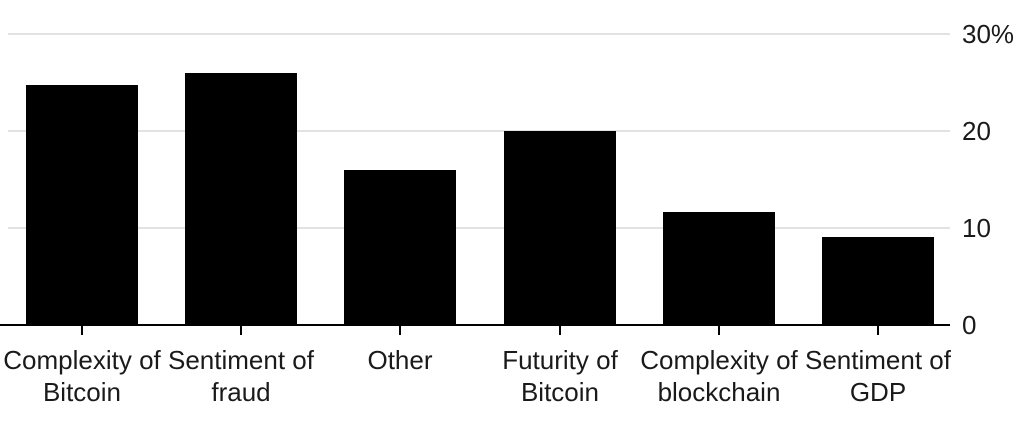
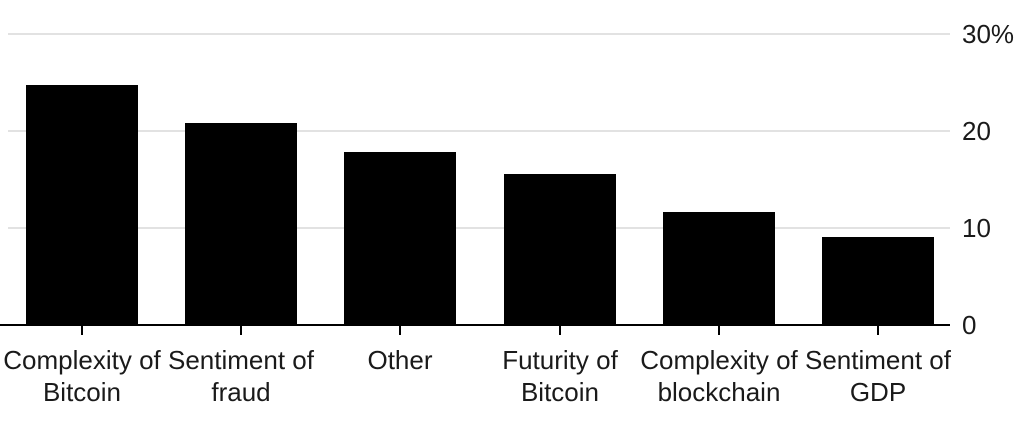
Sentiment of fraud: 26% -> 21%
Other: 16% -> 18%
Futurity of Bitcoin: 20% -> 16%
